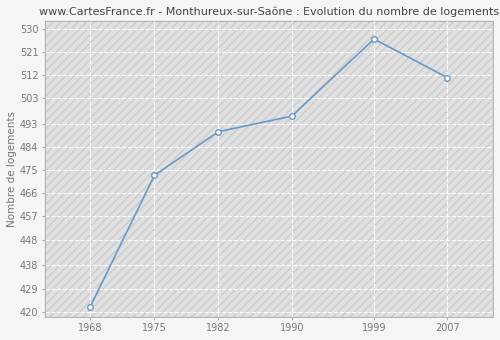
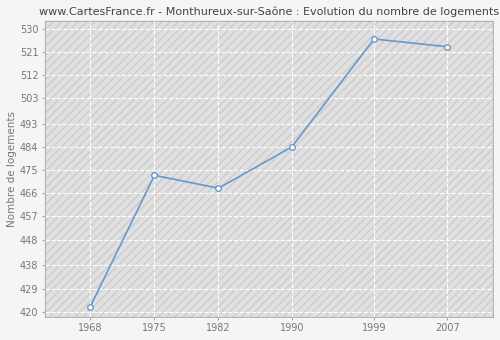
1982: 490 -> 468
1990: 496 -> 484
2007: 511 -> 523
